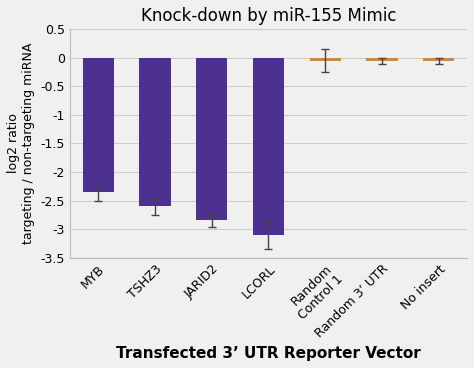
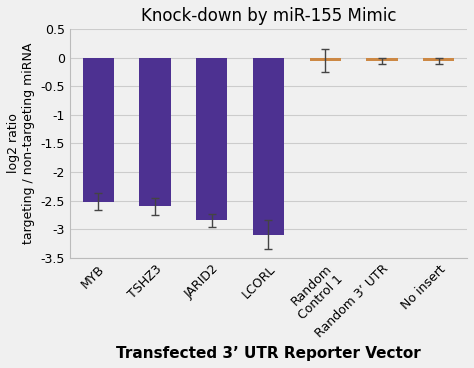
MYB: -2.35 -> -2.52
